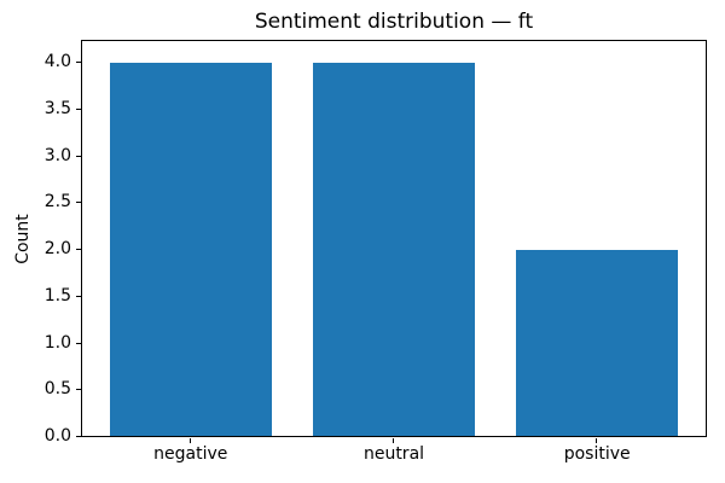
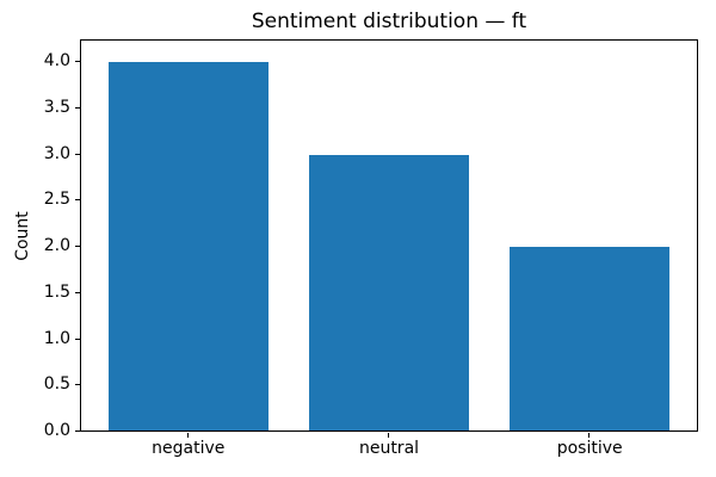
neutral: 4 -> 3
